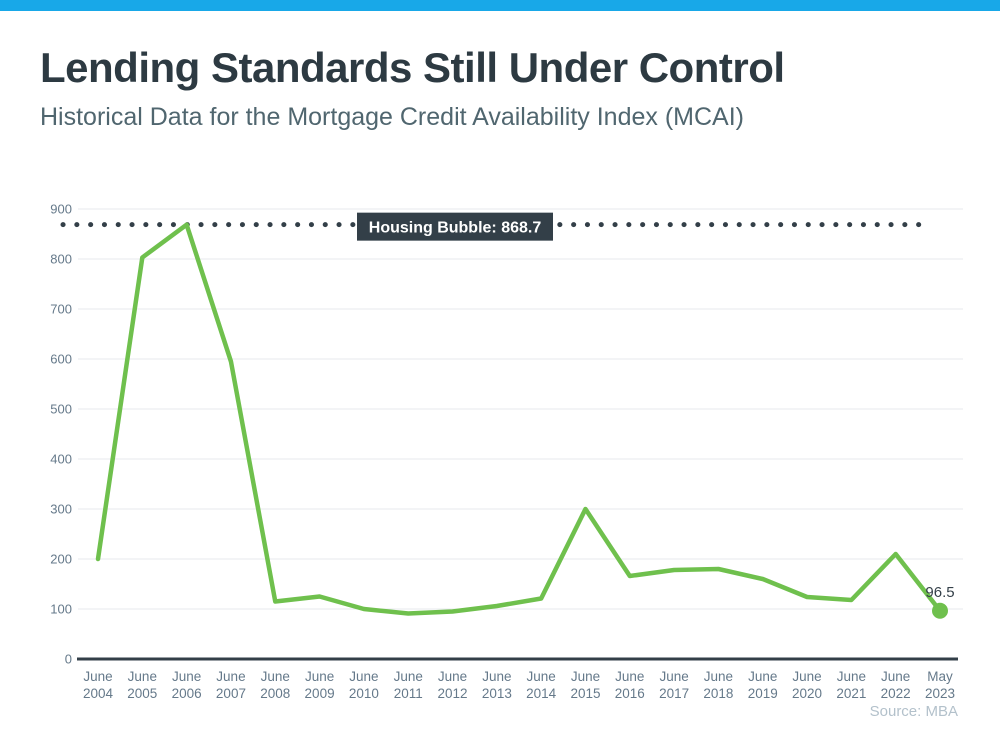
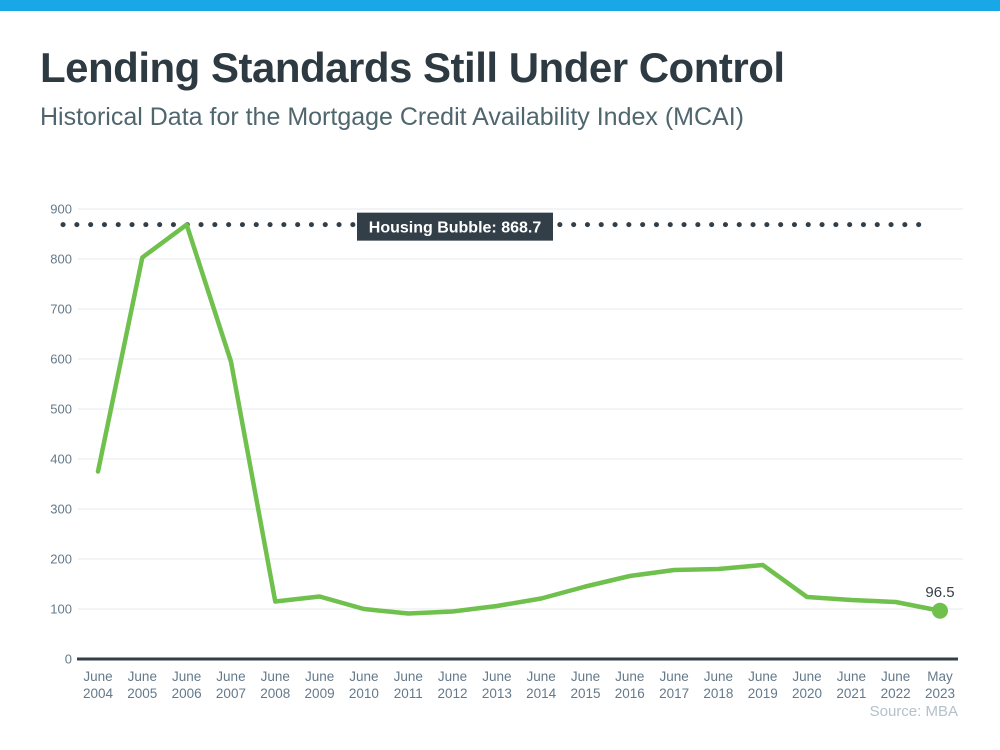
June 2004: 200 -> 380
June 2015: 300 -> 140
June 2019: 160 -> 190
June 2022: 210 -> 110
